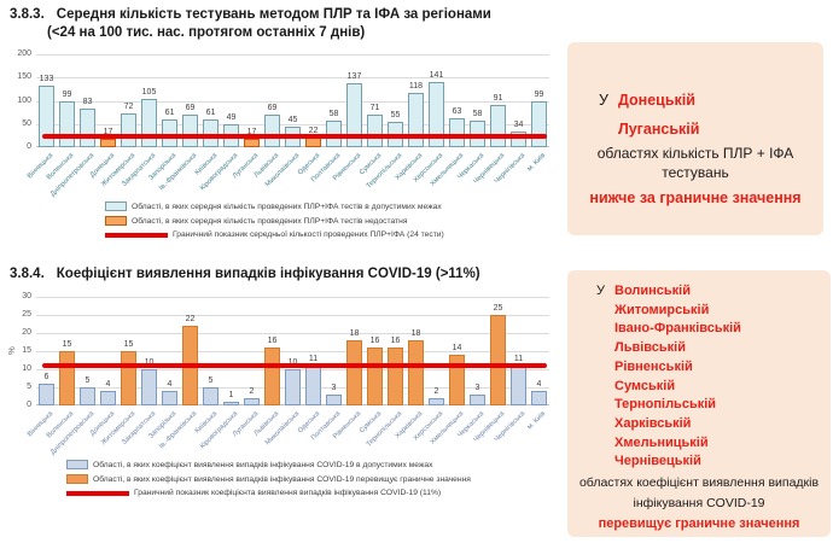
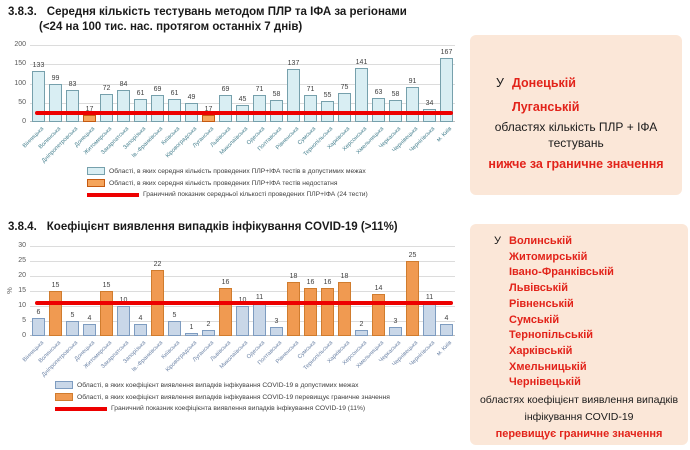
Середня кількість тестувань методом ПЛР та ІФА за регіонами/Закарпатська: 105 -> 84
Середня кількість тестувань методом ПЛР та ІФА за регіонами/Одеська: 22 -> 71
Середня кількість тестувань методом ПЛР та ІФА за регіонами/Харківська: 118 -> 75
Середня кількість тестувань методом ПЛР та ІФА за регіонами/м. Київ: 99 -> 167
